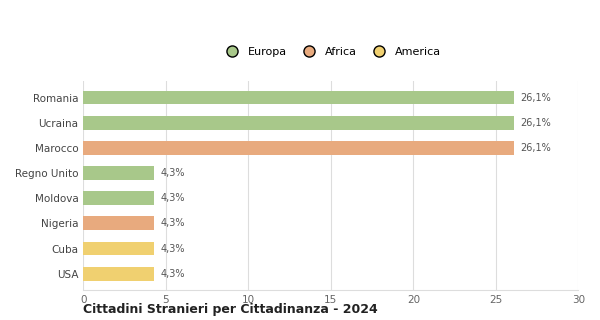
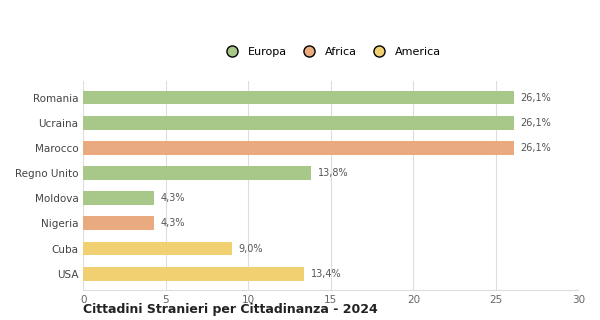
Regno Unito: 4,3% -> 13,8%
Cuba: 4,3% -> 9,0%
USA: 4,3% -> 13,4%
